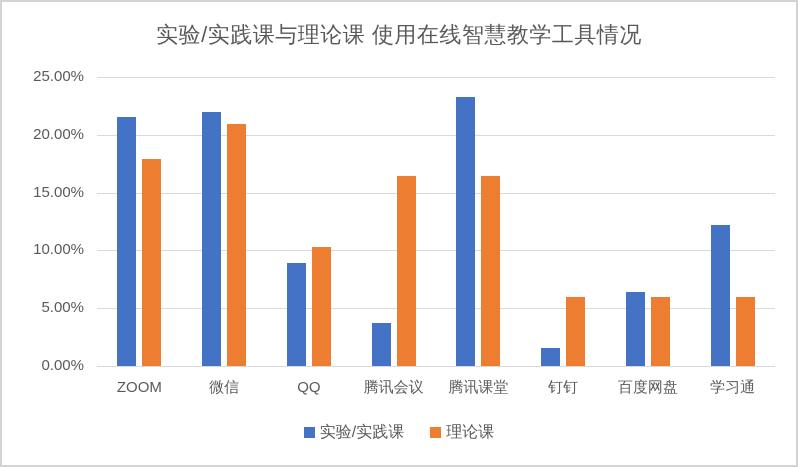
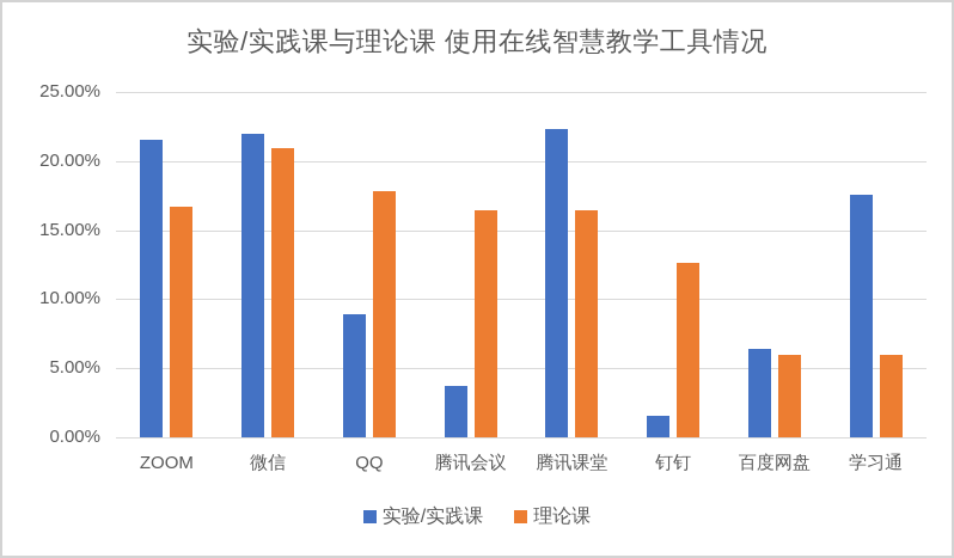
理论课/ZOOM: 17.9% -> 16.7%
理论课/QQ: 10.3% -> 17.8%
实验/实践课/腾讯课堂: 23.3% -> 22.3%
理论课/钉钉: 6.0% -> 12.6%
实验/实践课/学习通: 12.2% -> 17.6%
